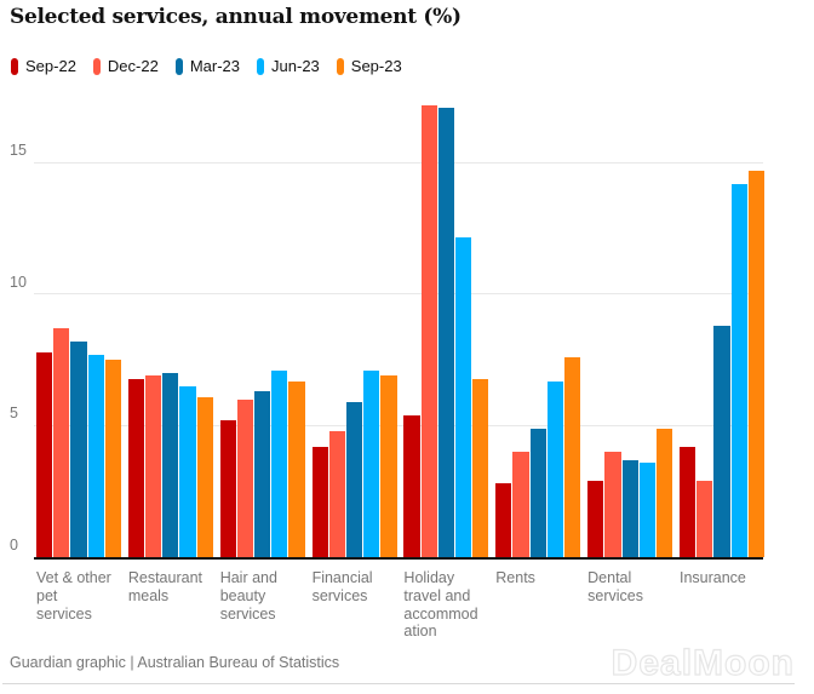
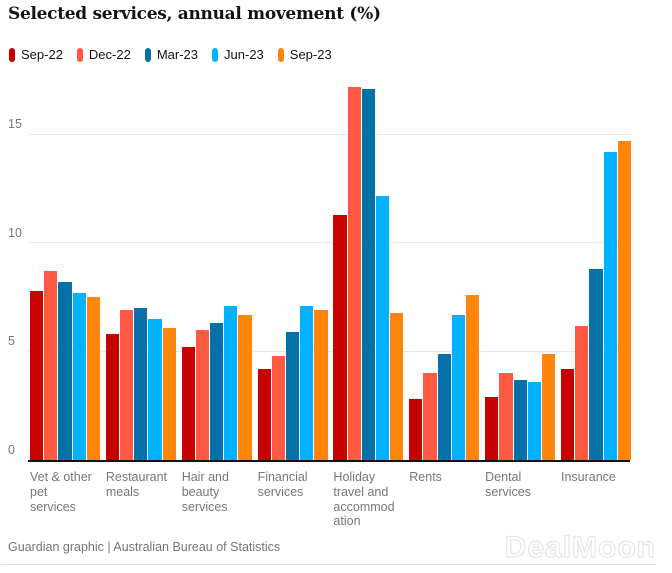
Sep-22/Restaurant meals: 6.8 -> 5.8
Sep-22/Holiday travel and accommodation: 5.4 -> 11.3
Dec-22/Insurance: 2.9 -> 6.2
